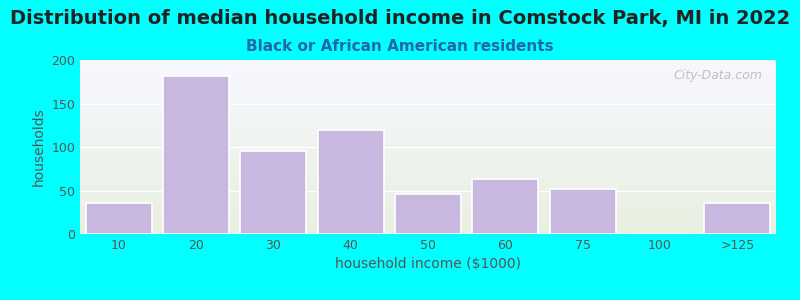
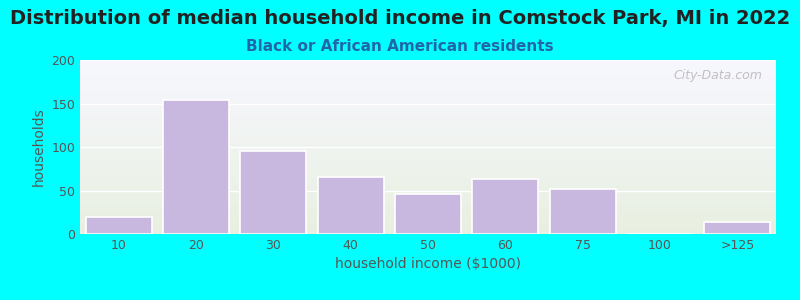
10: 36 -> 20
20: 182 -> 154
40: 120 -> 65
>125: 36 -> 14
